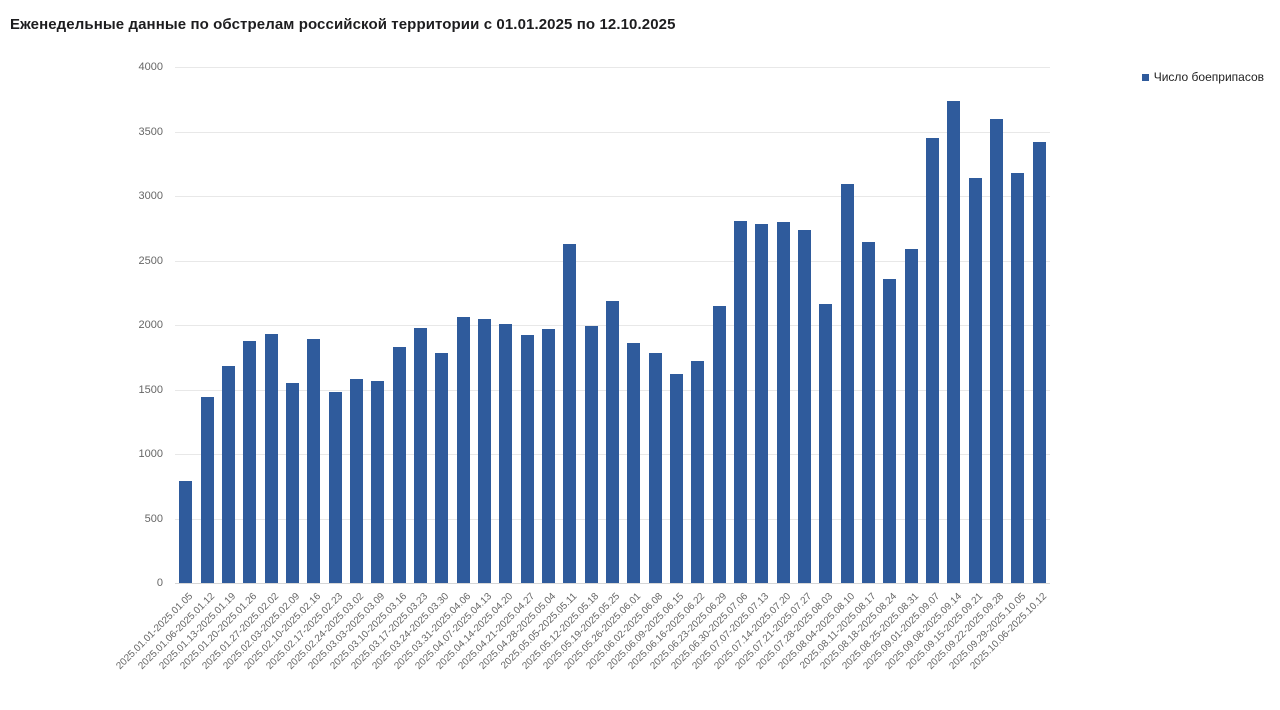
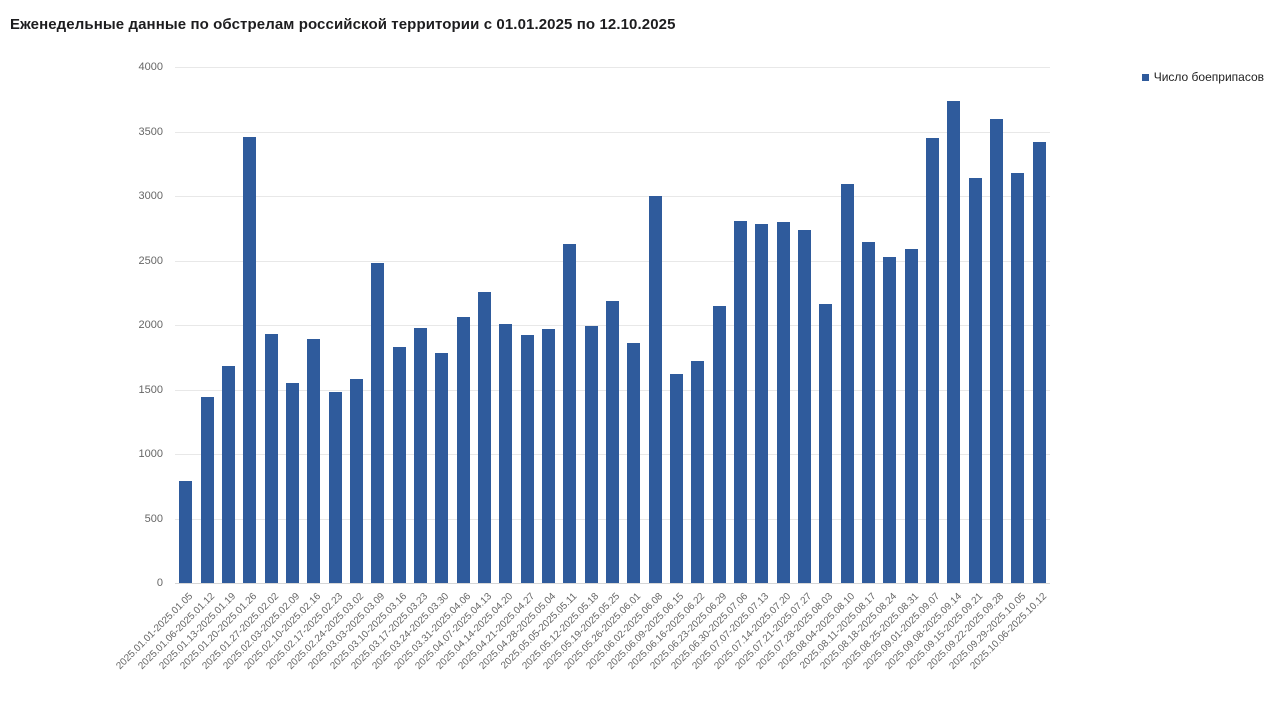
2025.01.20-2025.01.26: 1880 -> 3460
2025.03.03-2025.03.09: 1570 -> 2480
2025.04.07-2025.04.13: 2050 -> 2260
2025.06.02-2025.06.08: 1780 -> 3000
2025.08.18-2025.08.24: 2360 -> 2530
